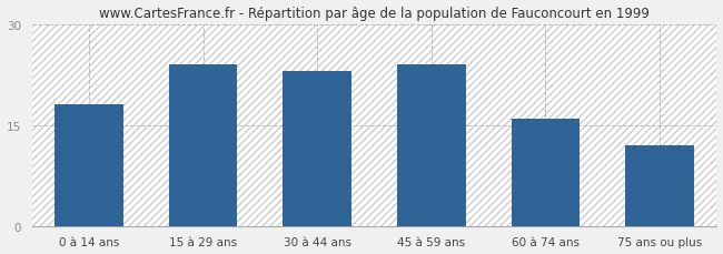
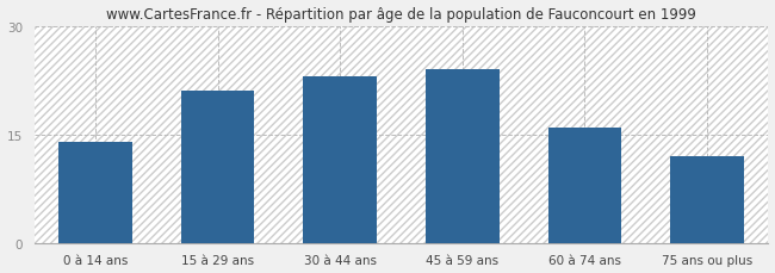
0 à 14 ans: 18 -> 14
15 à 29 ans: 24 -> 21
